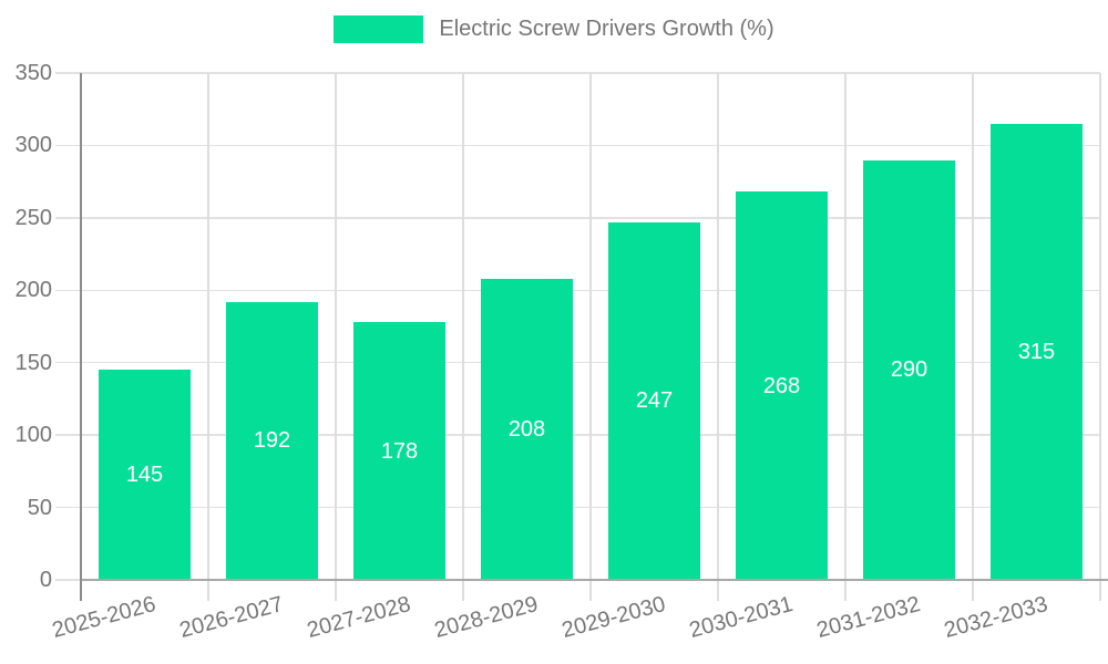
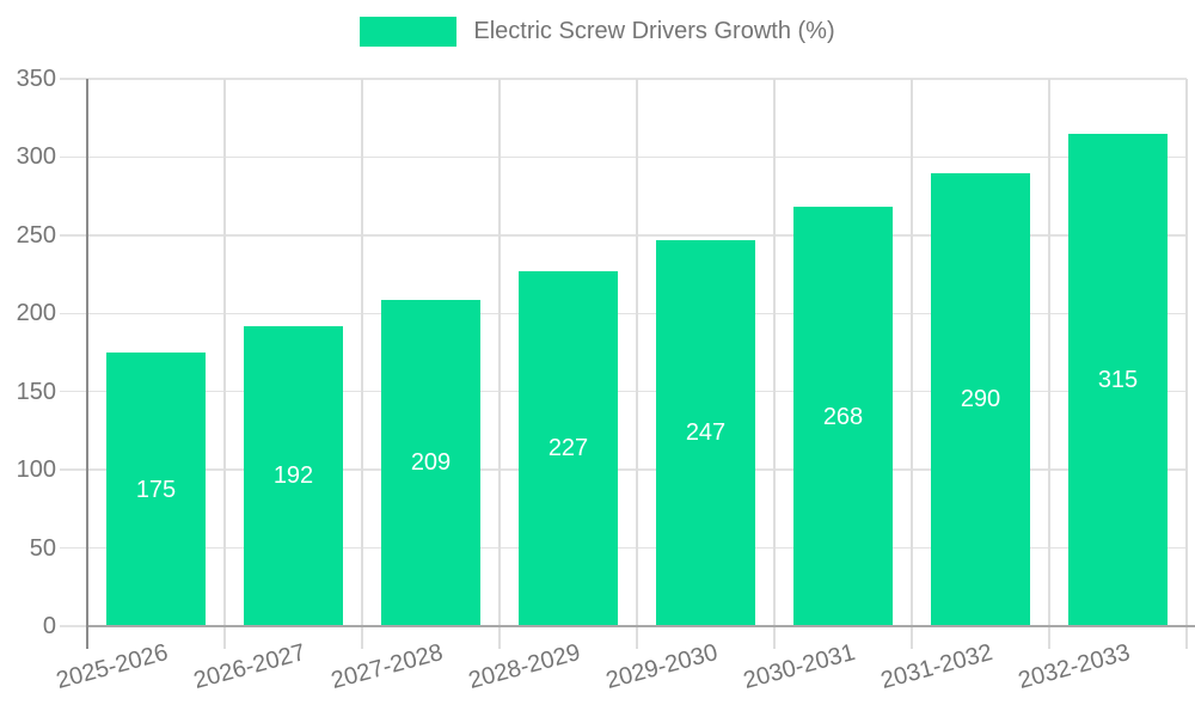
2025-2026: 145 -> 175
2027-2028: 178 -> 209
2028-2029: 208 -> 227
